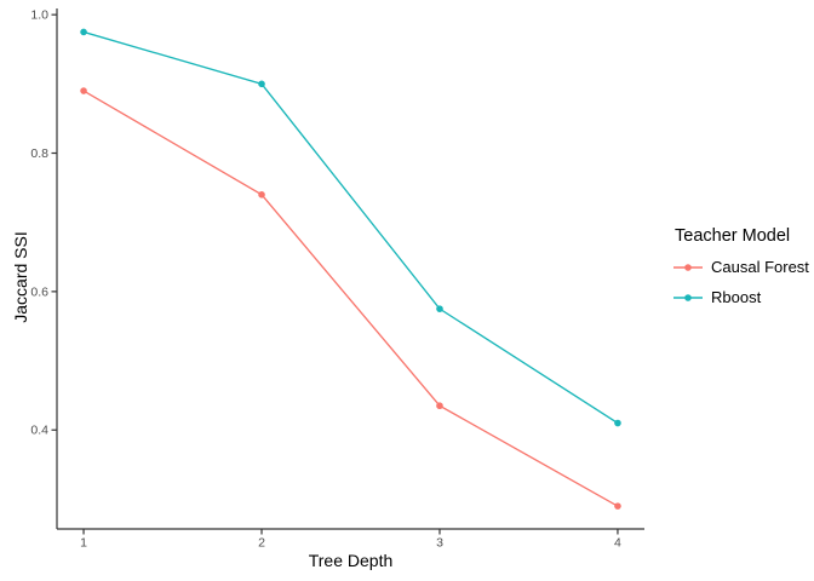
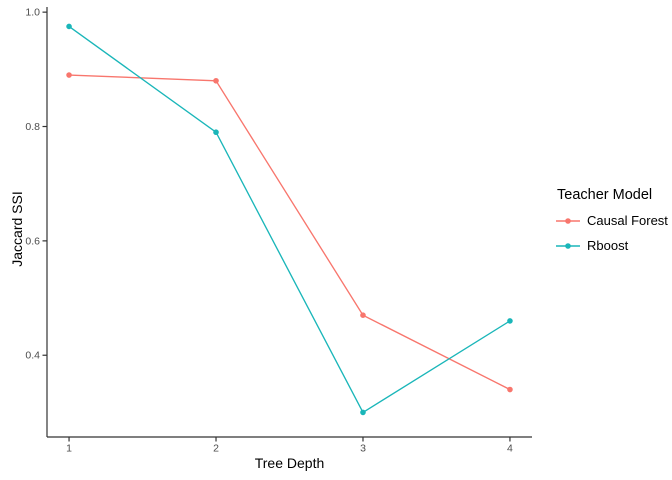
Causal Forest/2: 0.74 -> 0.88
Rboost/2: 0.90 -> 0.79
Causal Forest/3: 0.43 -> 0.47
Rboost/3: 0.57 -> 0.30
Causal Forest/4: 0.29 -> 0.34
Rboost/4: 0.41 -> 0.46
